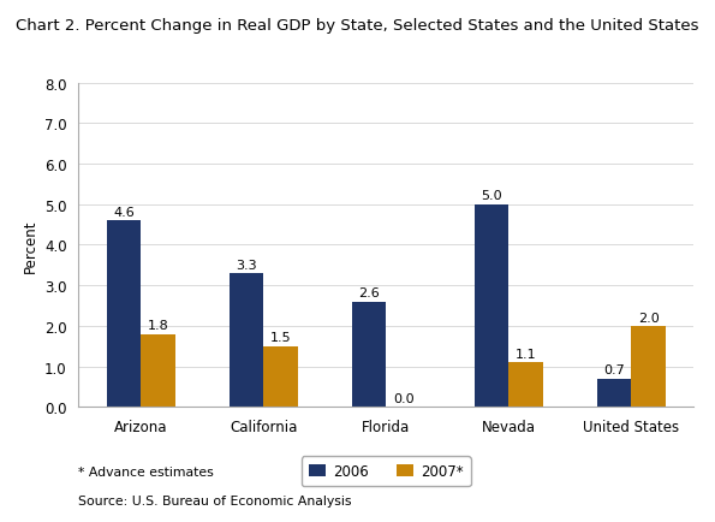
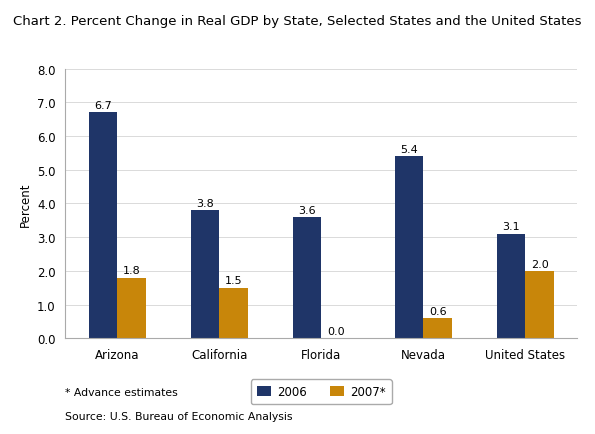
2006/Arizona: 4.6 -> 6.7
2006/California: 3.3 -> 3.8
2006/Florida: 2.6 -> 3.6
2006/Nevada: 5.0 -> 5.4
2007*/Nevada: 1.1 -> 0.6
2006/United States: 0.7 -> 3.1
